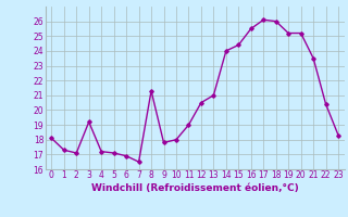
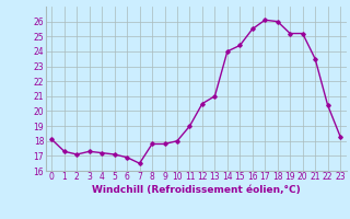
3: 19.2 -> 17.3
8: 21.3 -> 17.8
